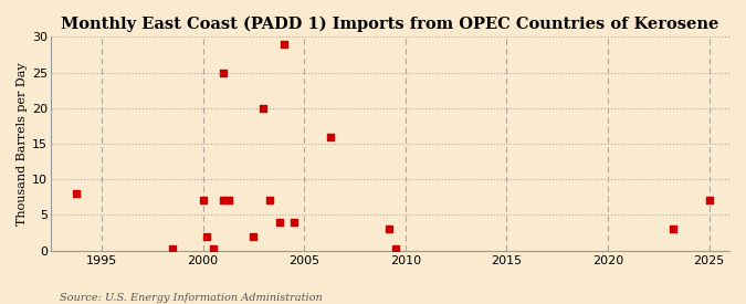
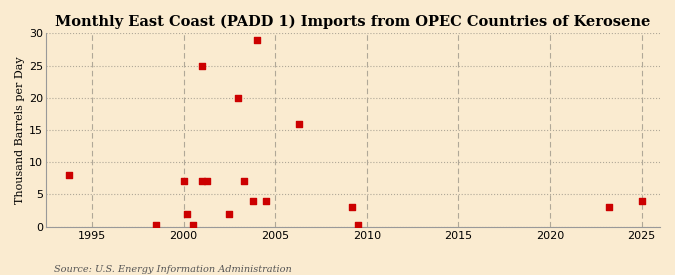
2025: 7.0 -> 4.0
